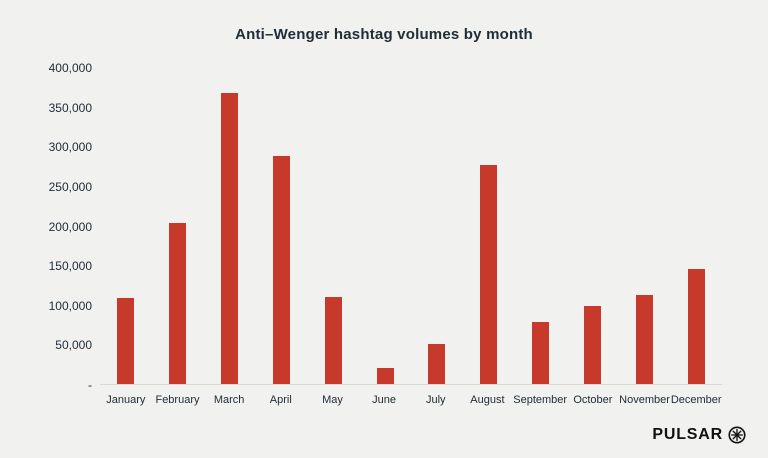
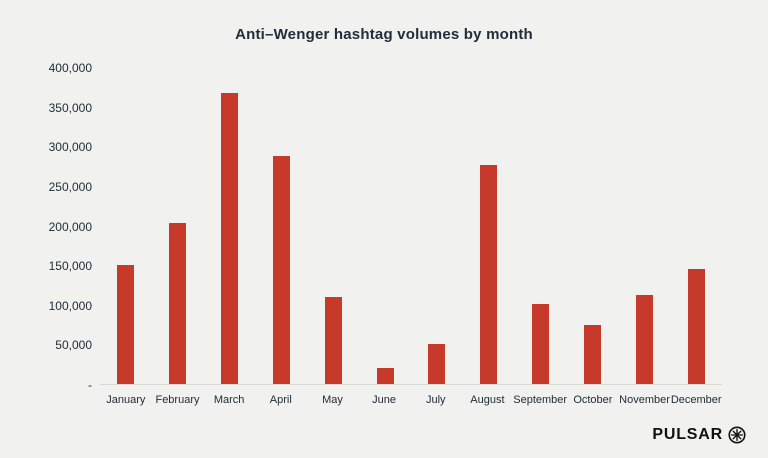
January: 110000 -> 150000
September: 80000 -> 100000
October: 100000 -> 80000
